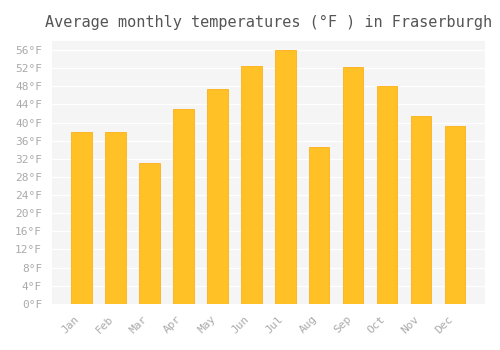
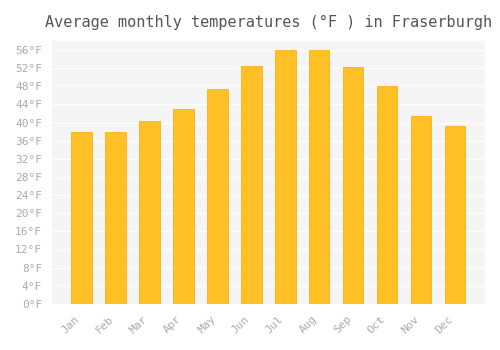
Mar: 31.0°F -> 40.3°F
Aug: 34.5°F -> 55.9°F
